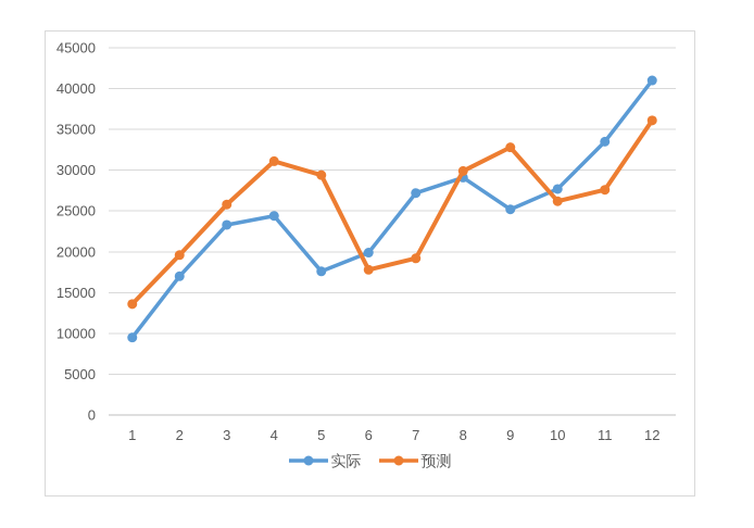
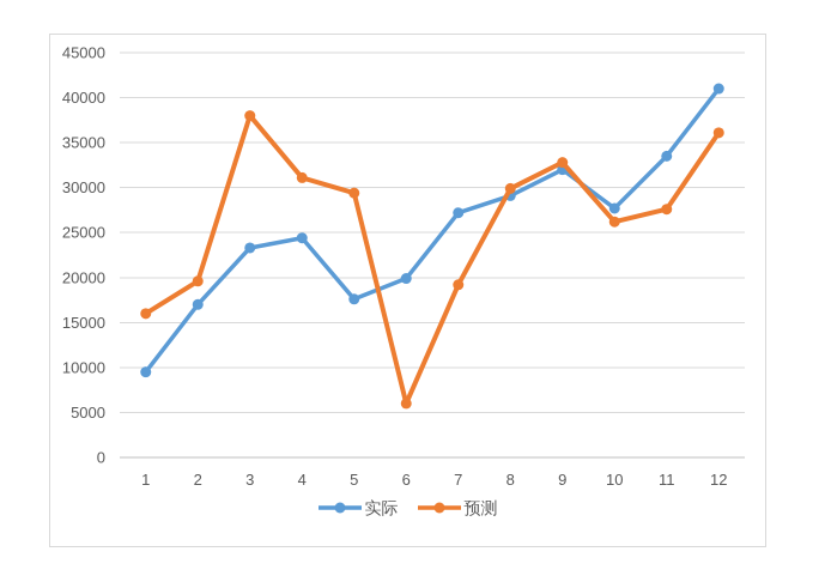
预测/1: 14000 -> 16000
预测/3: 26000 -> 38000
预测/6: 18000 -> 6000
实际/9: 25000 -> 32000
